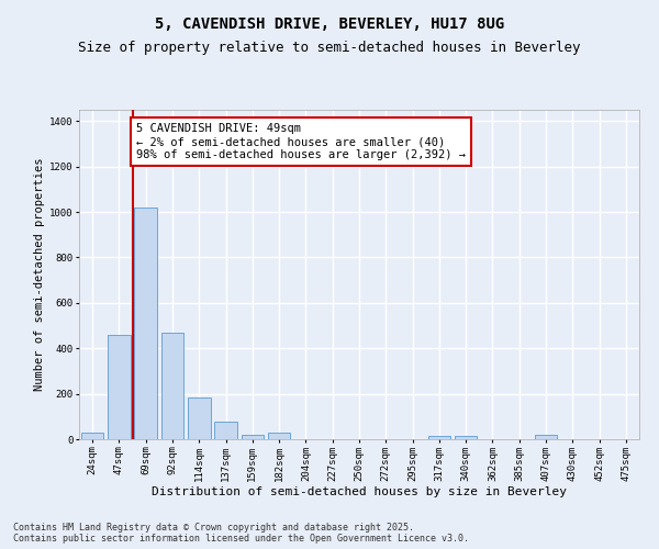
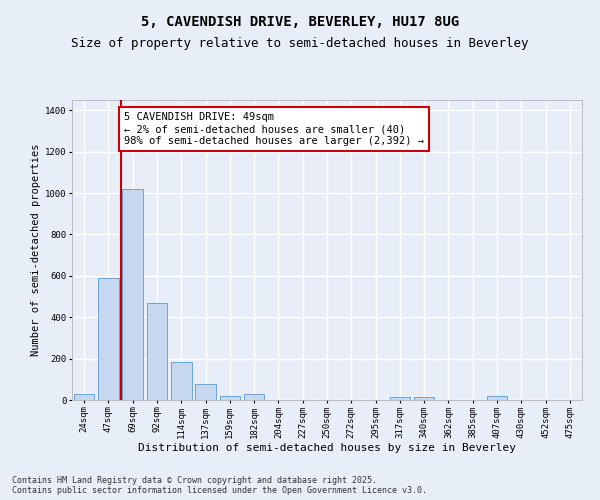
47sqm: 460 -> 590
